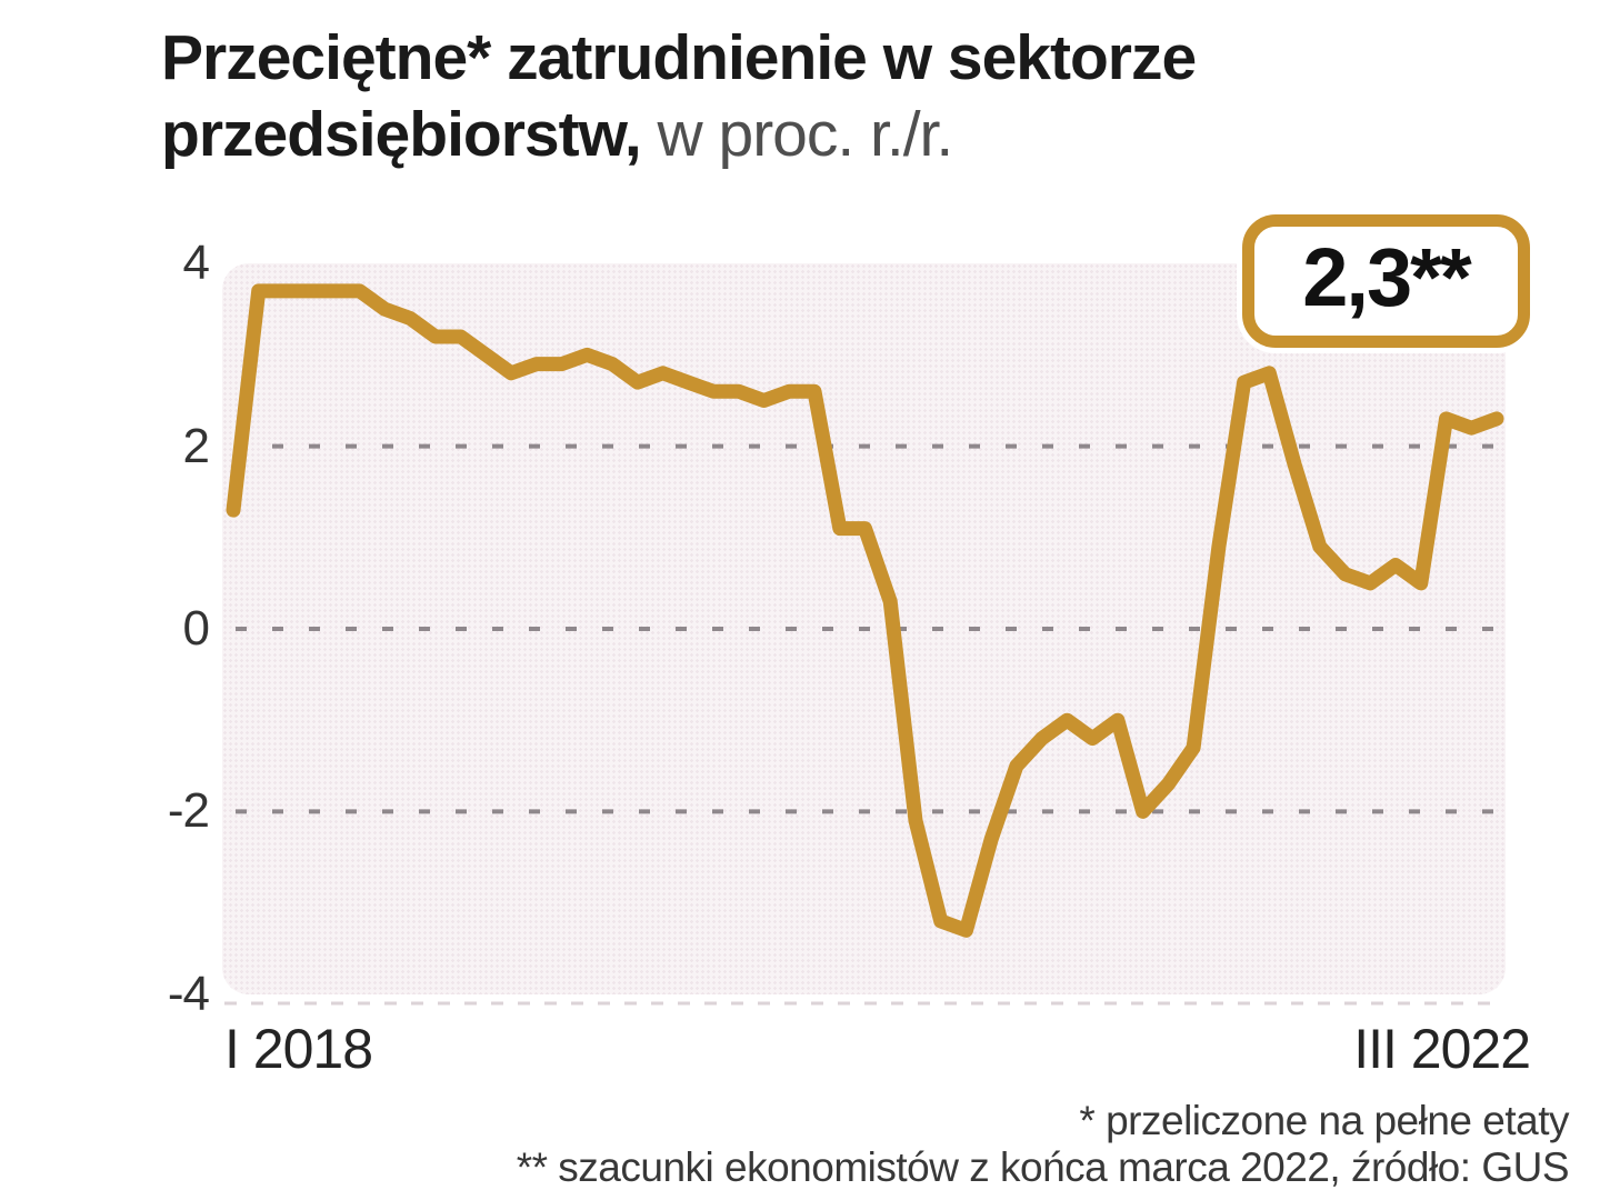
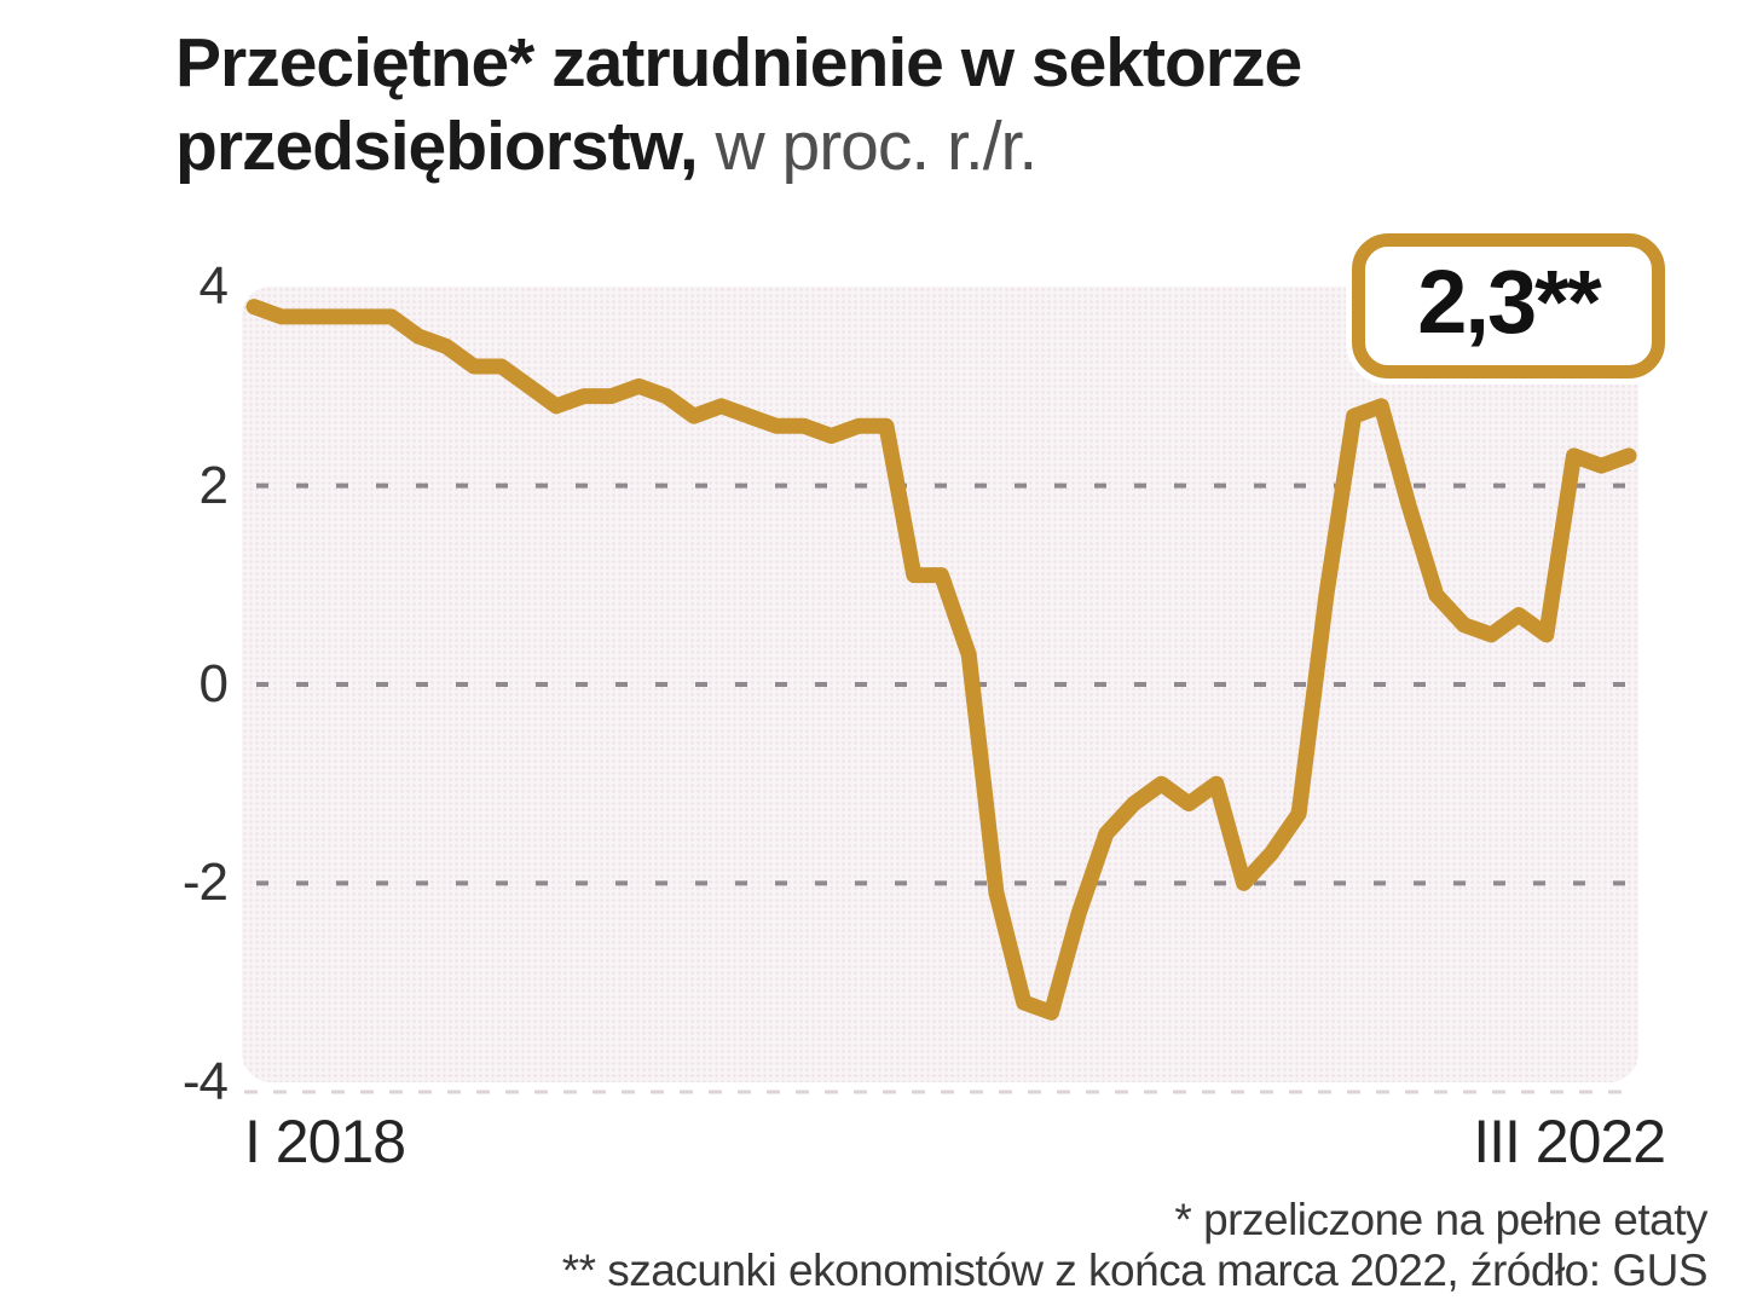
I 2018: 1.3 -> 3.8
